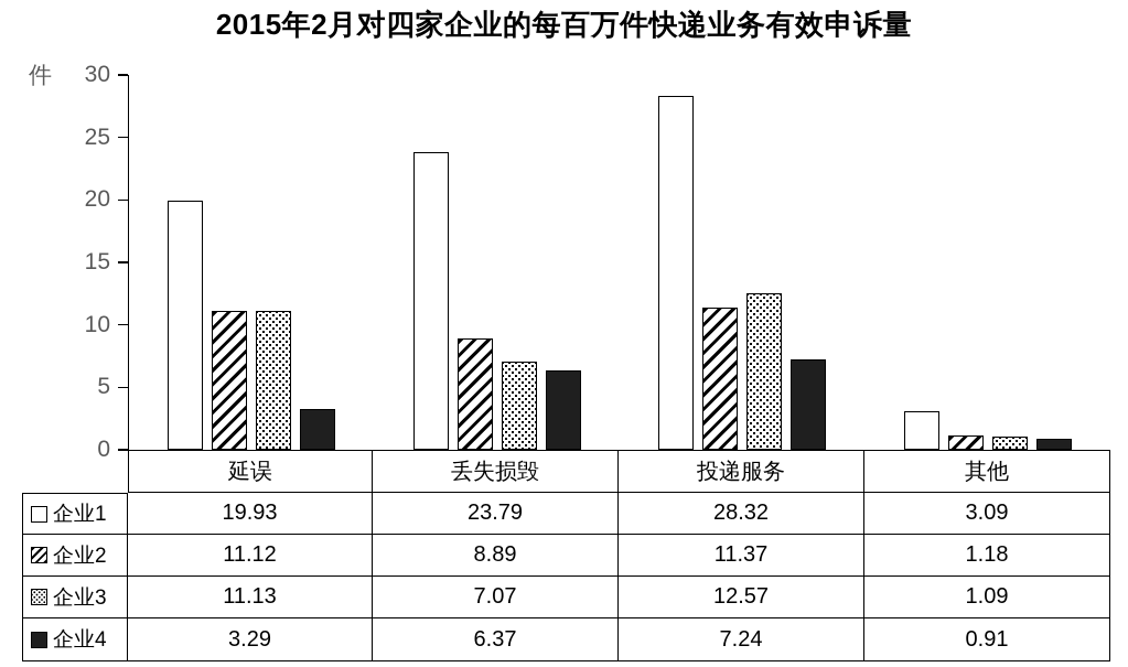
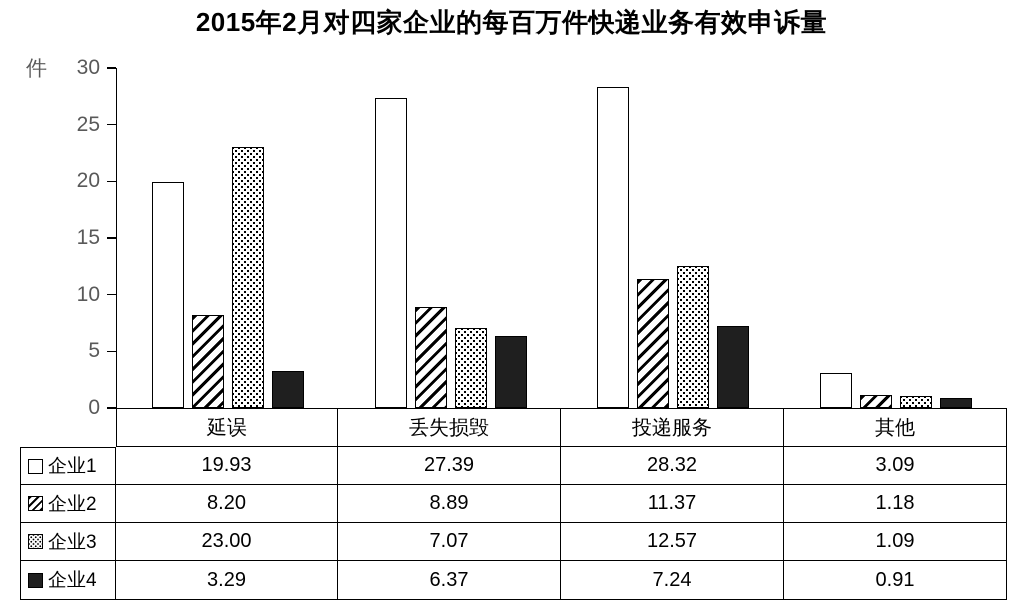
企业2/延误: 11.12 -> 8.20
企业3/延误: 11.13 -> 23.00
企业1/丢失损毁: 23.79 -> 27.39
